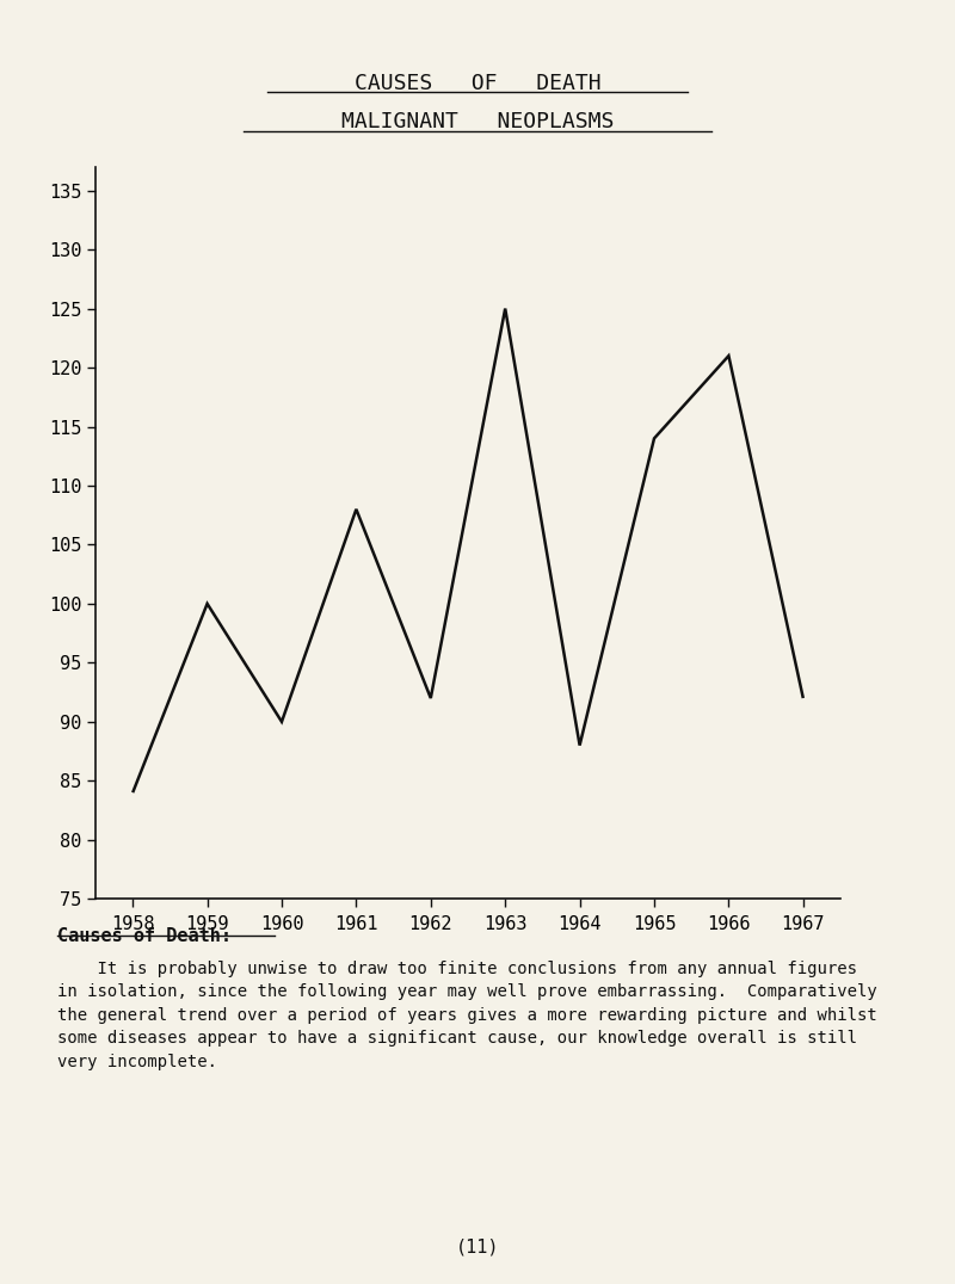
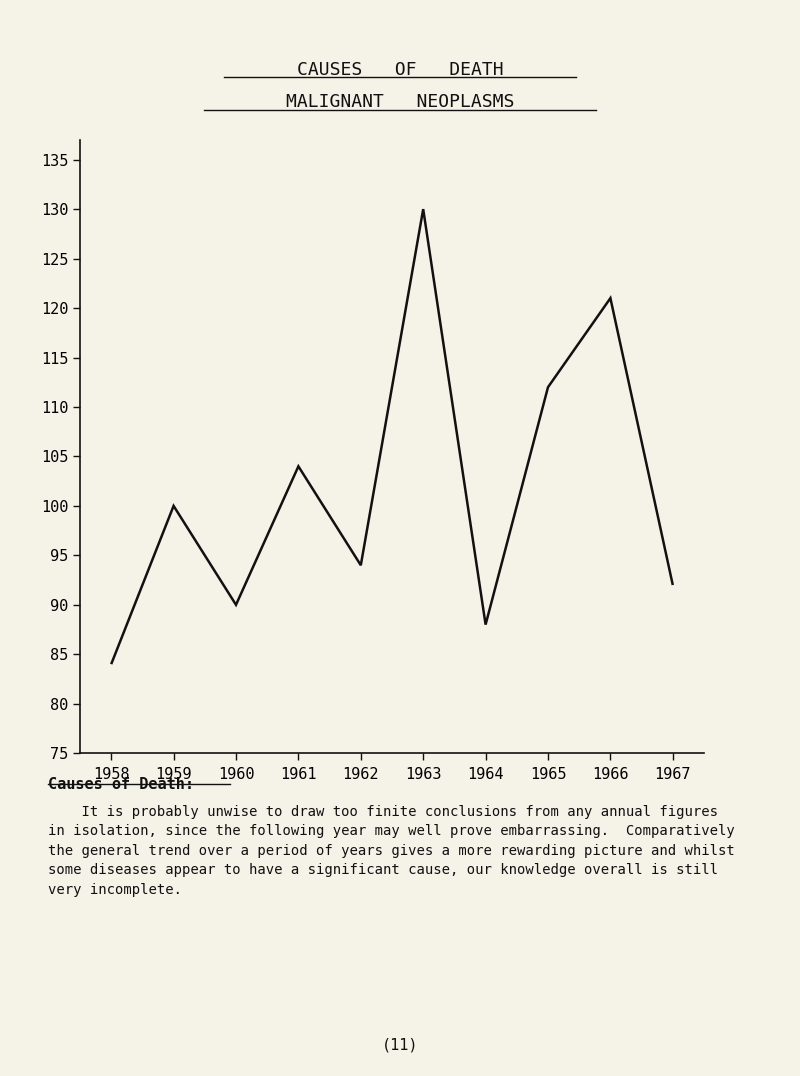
1961: 108 -> 104
1962: 92 -> 94
1963: 125 -> 130
1965: 114 -> 112
